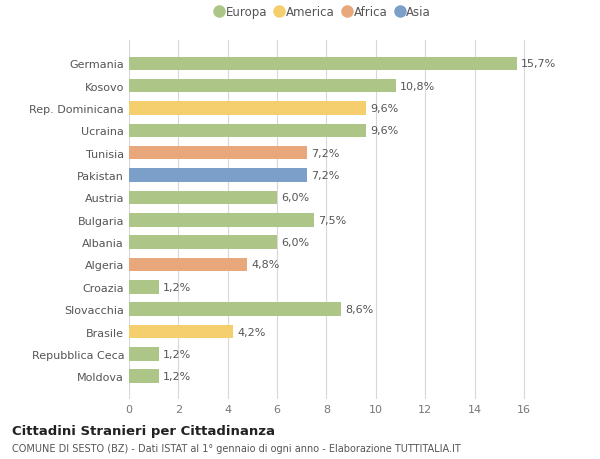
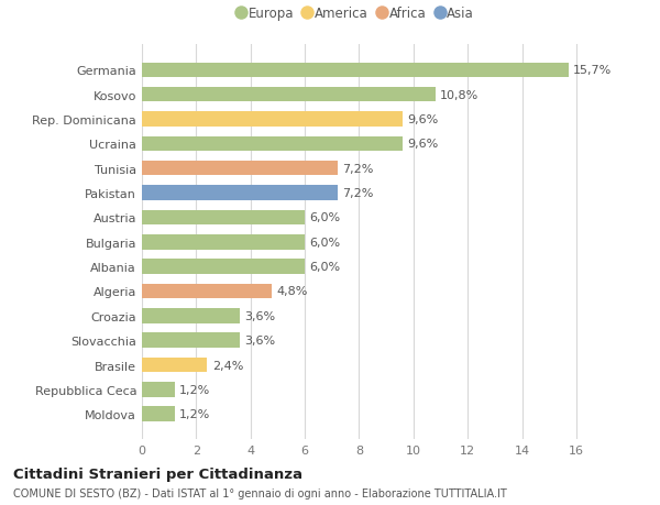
Bulgaria: 7,5% -> 6,0%
Croazia: 1,2% -> 3,6%
Slovacchia: 8,6% -> 3,6%
Brasile: 4,2% -> 2,4%
